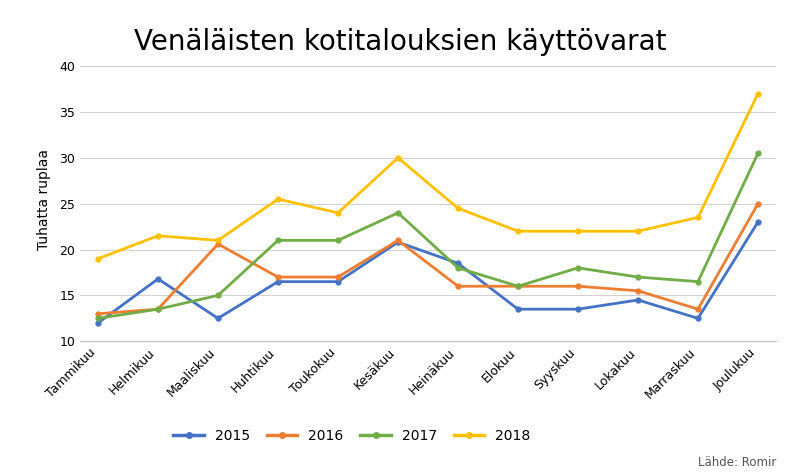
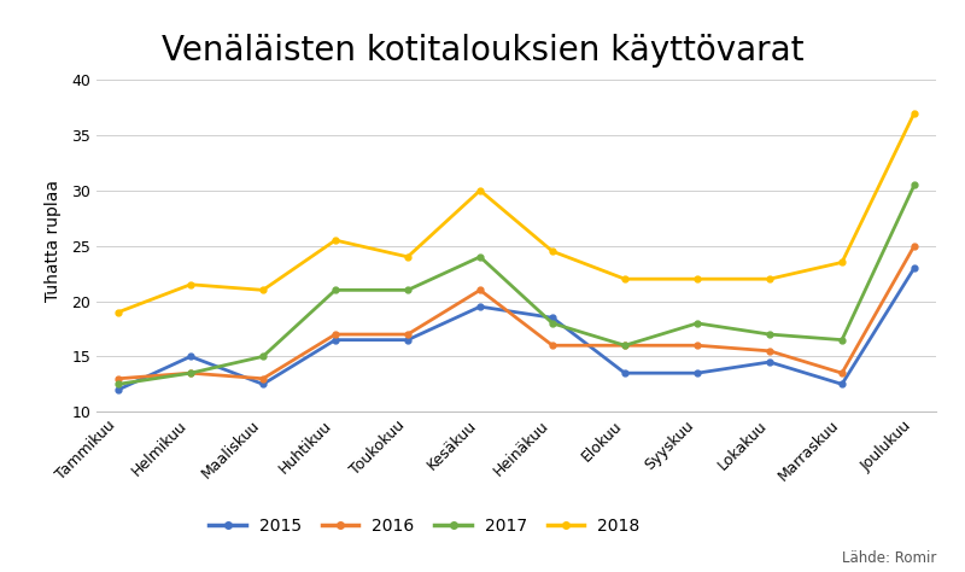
2015/Helmikuu: 16.8 -> 15.0
2016/Maaliskuu: 20.6 -> 13.0
2015/Kesäkuu: 20.8 -> 19.5
